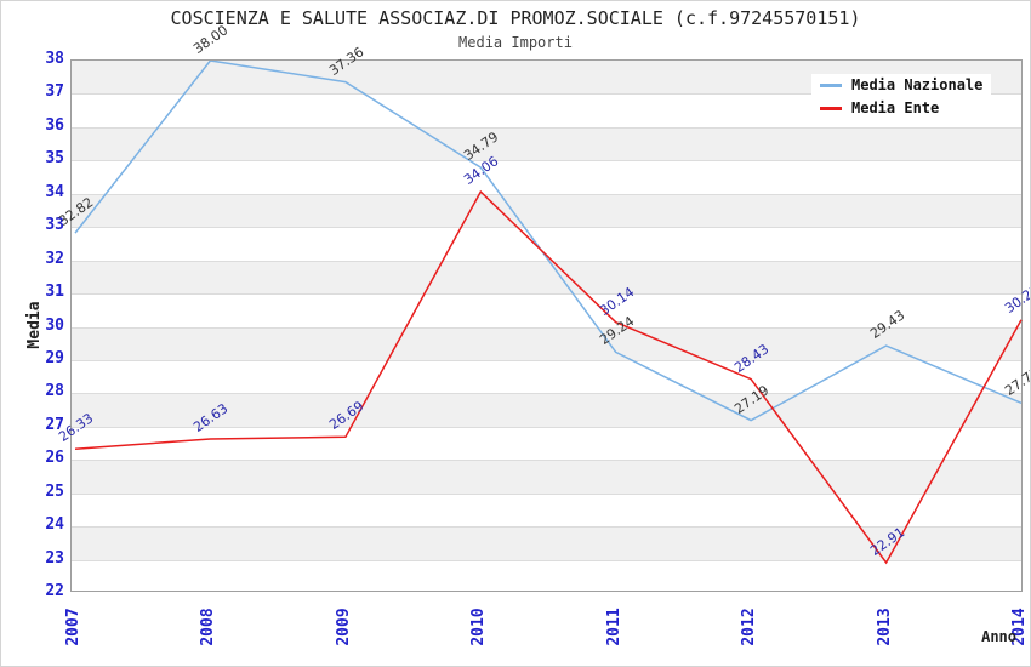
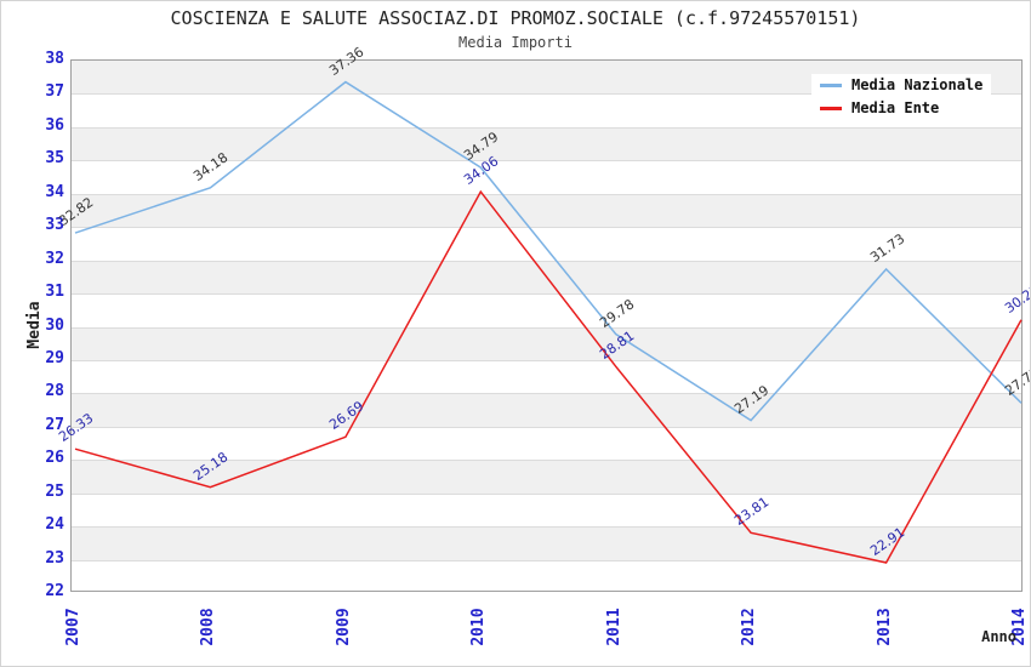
Media Nazionale/2008: 38.00 -> 34.18
Media Ente/2008: 26.63 -> 25.18
Media Nazionale/2011: 29.24 -> 29.78
Media Ente/2011: 30.14 -> 28.81
Media Ente/2012: 28.43 -> 23.81
Media Nazionale/2013: 29.43 -> 31.73
